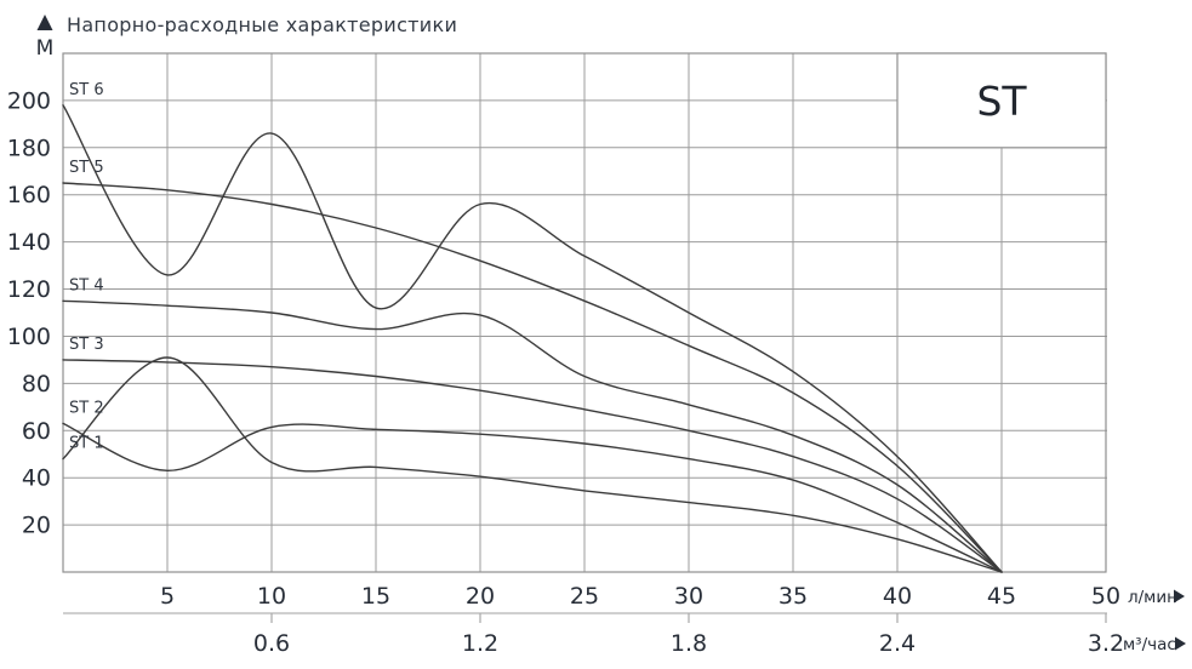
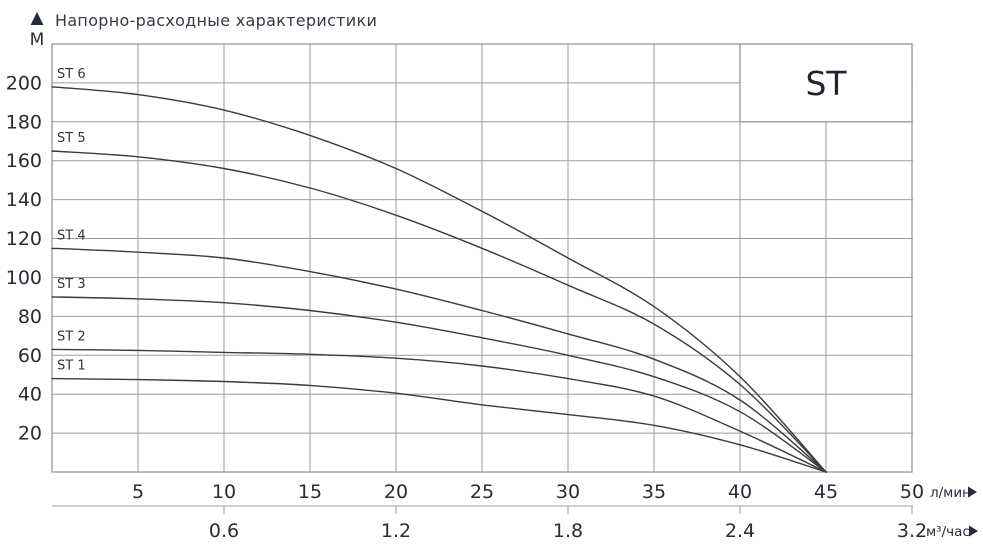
ST 6/5: 126 -> 194
ST 2/5: 43 -> 62
ST 1/5: 91 -> 48
ST 6/15: 112 -> 173
ST 4/20: 109 -> 94
